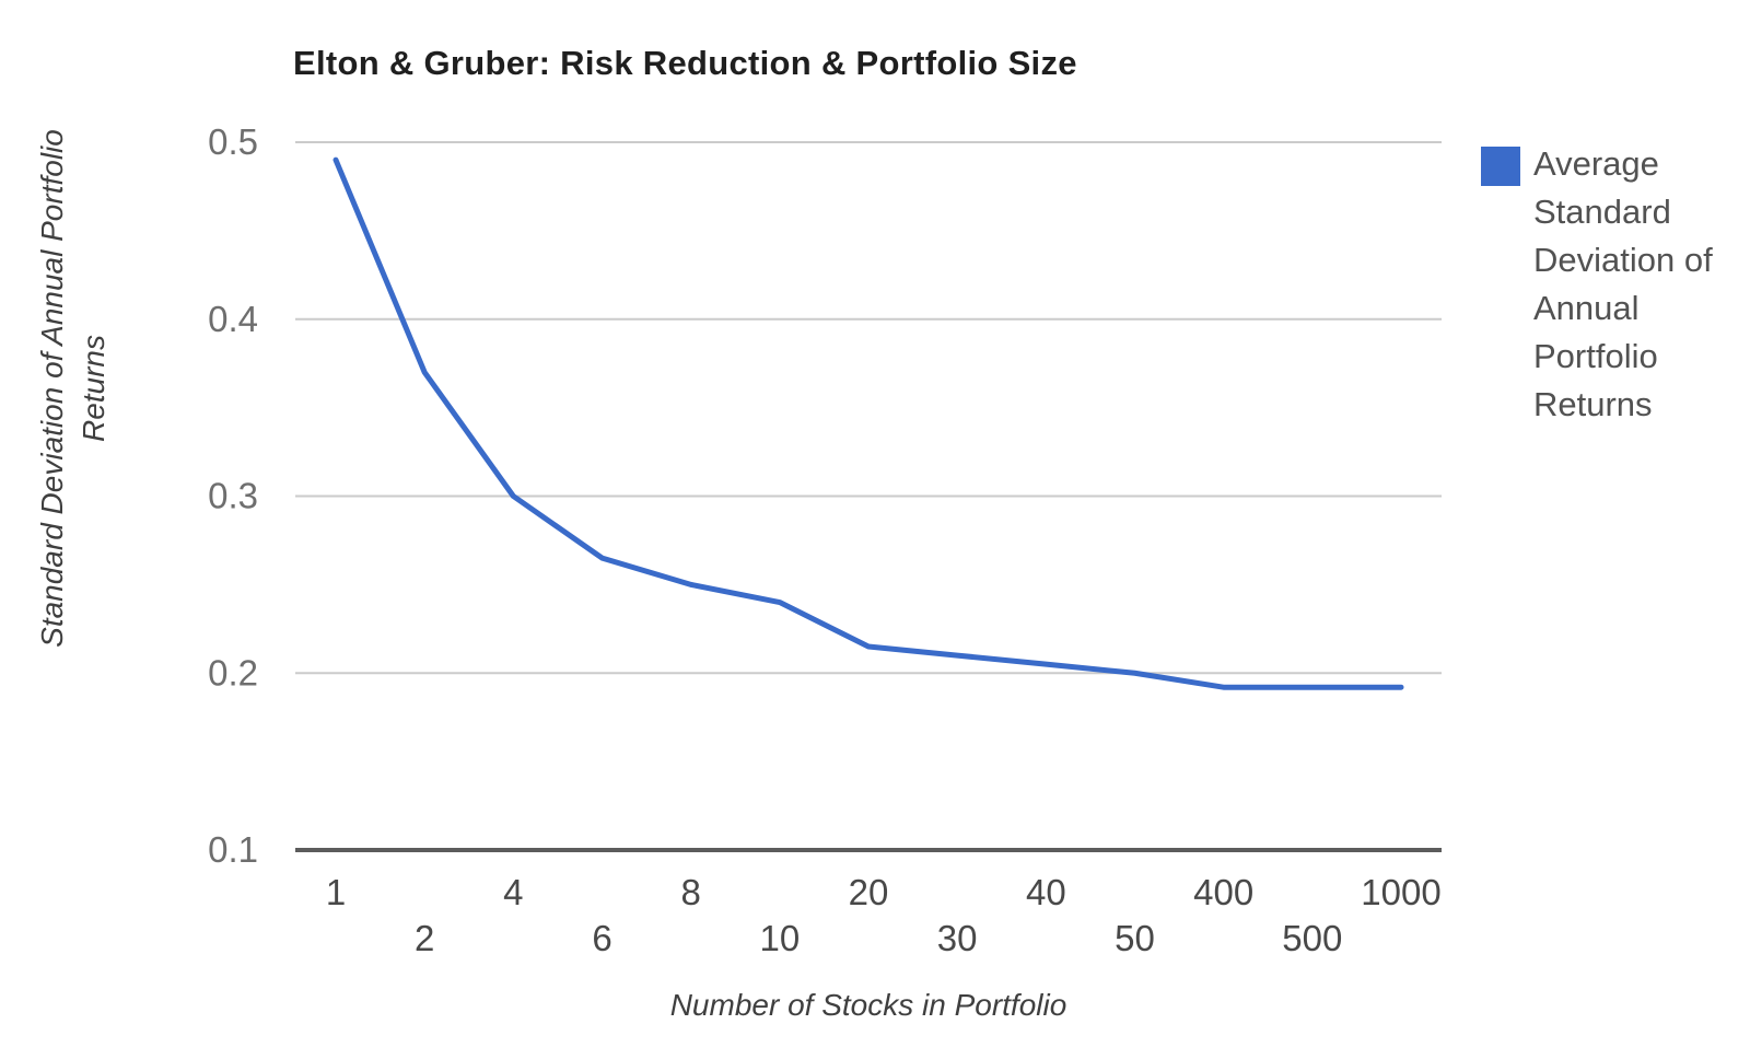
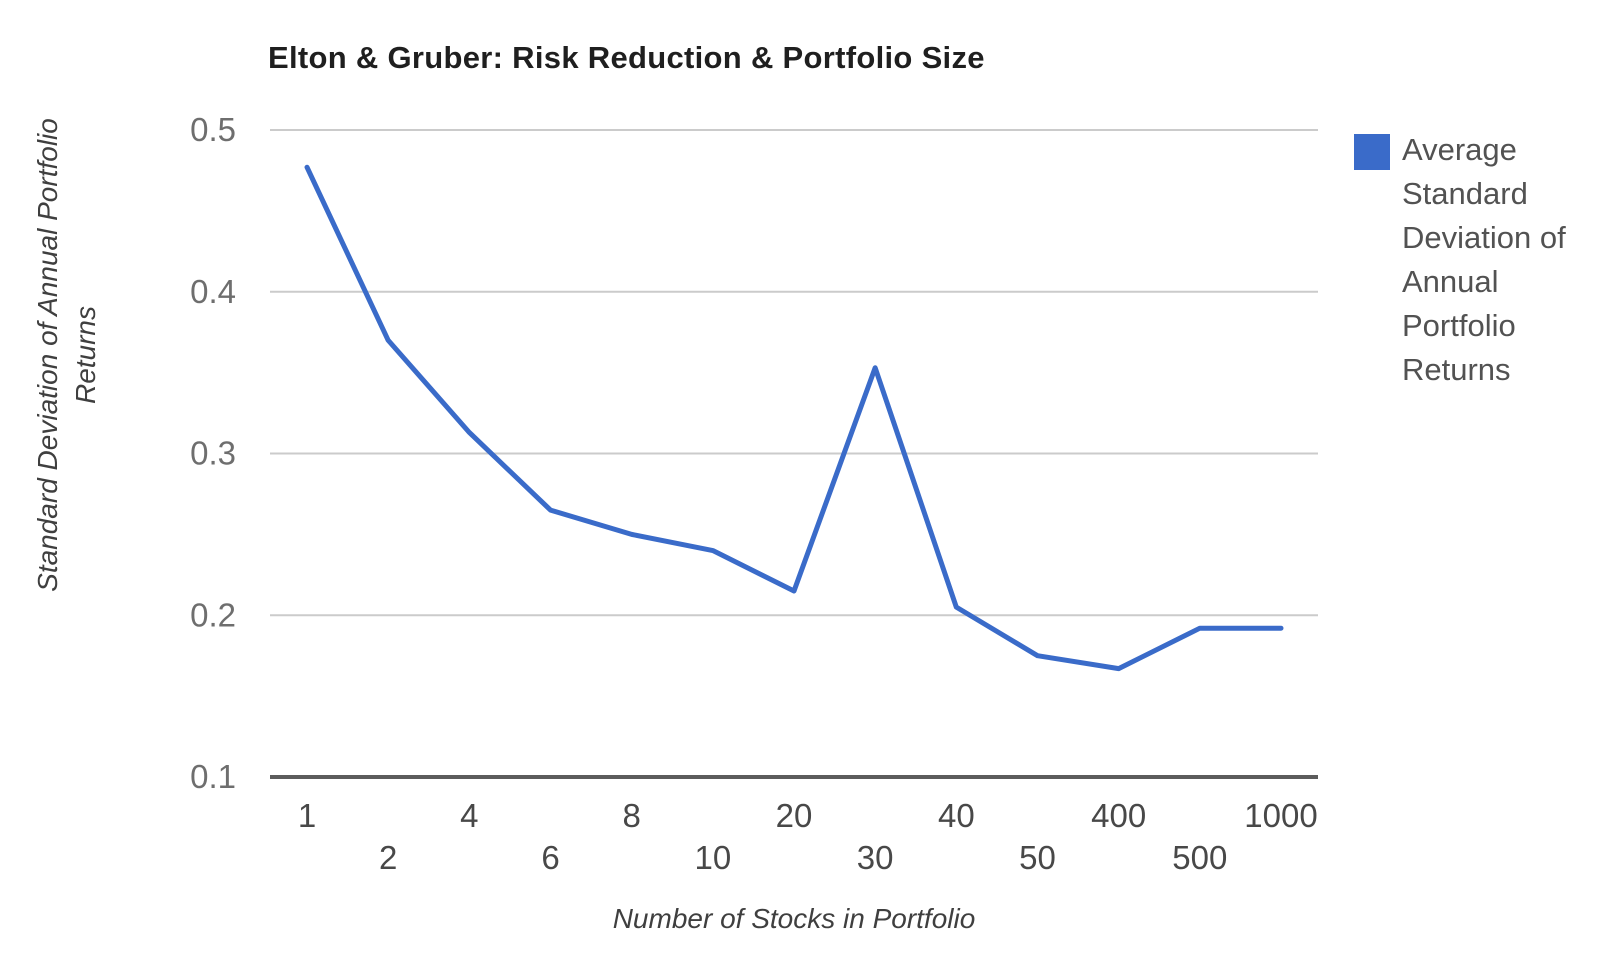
1: 0.490 -> 0.477
4: 0.300 -> 0.313
30: 0.210 -> 0.353
50: 0.200 -> 0.175
400: 0.192 -> 0.167
